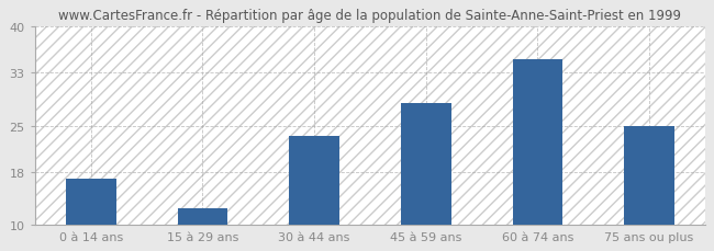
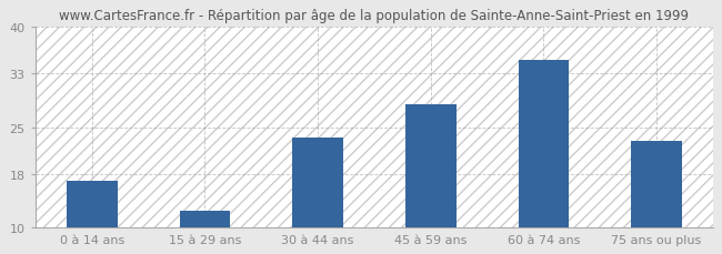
75 ans ou plus: 25.0 -> 23.0
